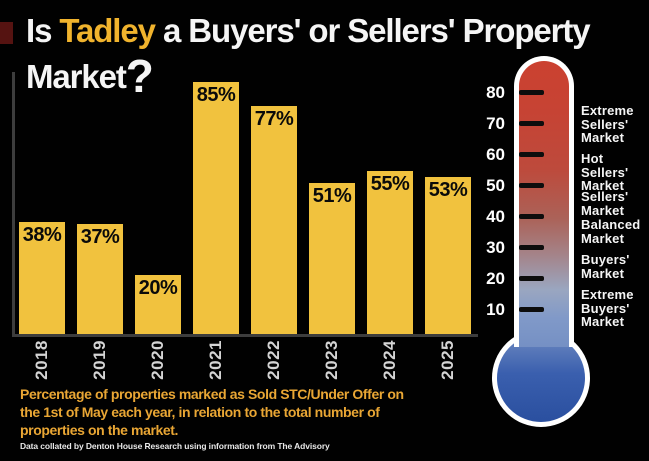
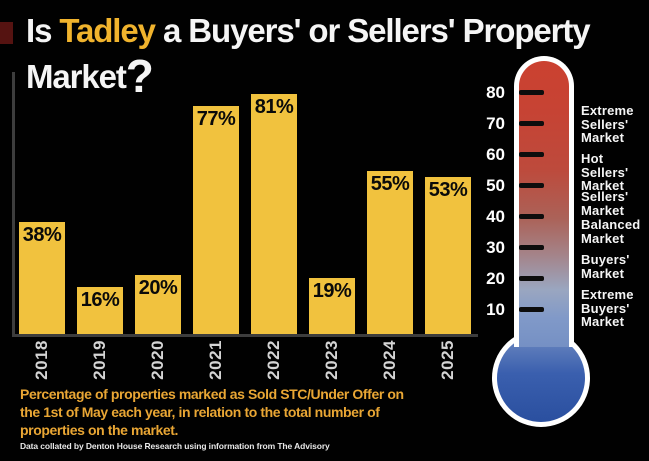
2019: 37% -> 16%
2021: 85% -> 77%
2022: 77% -> 81%
2023: 51% -> 19%
